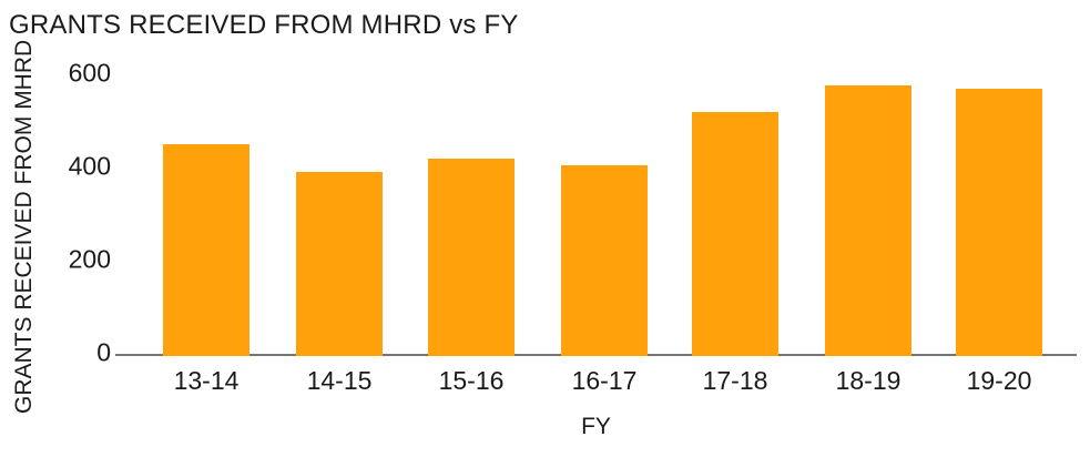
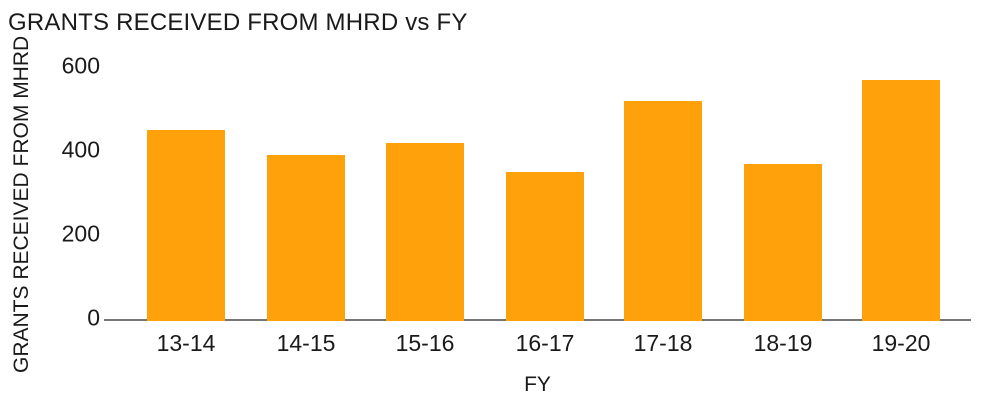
16-17: 400 -> 350
18-19: 580 -> 370
